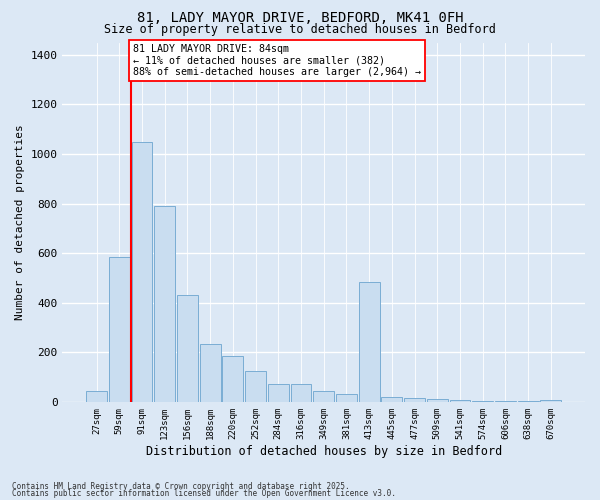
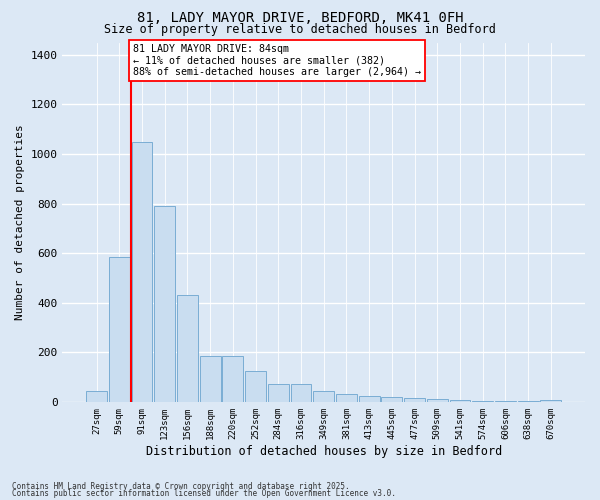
188sqm: 235 -> 185
413sqm: 485 -> 25
